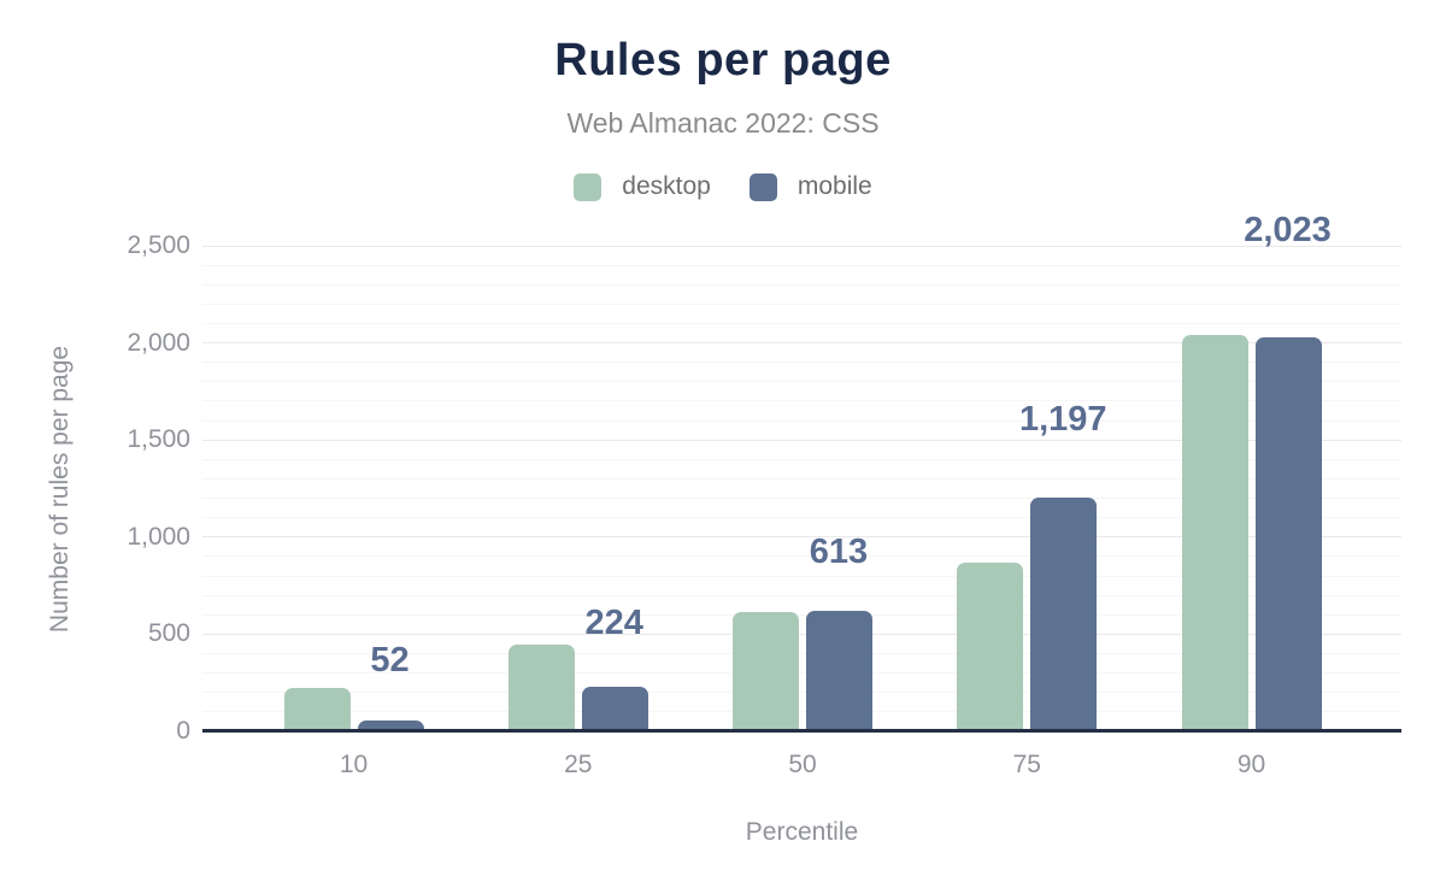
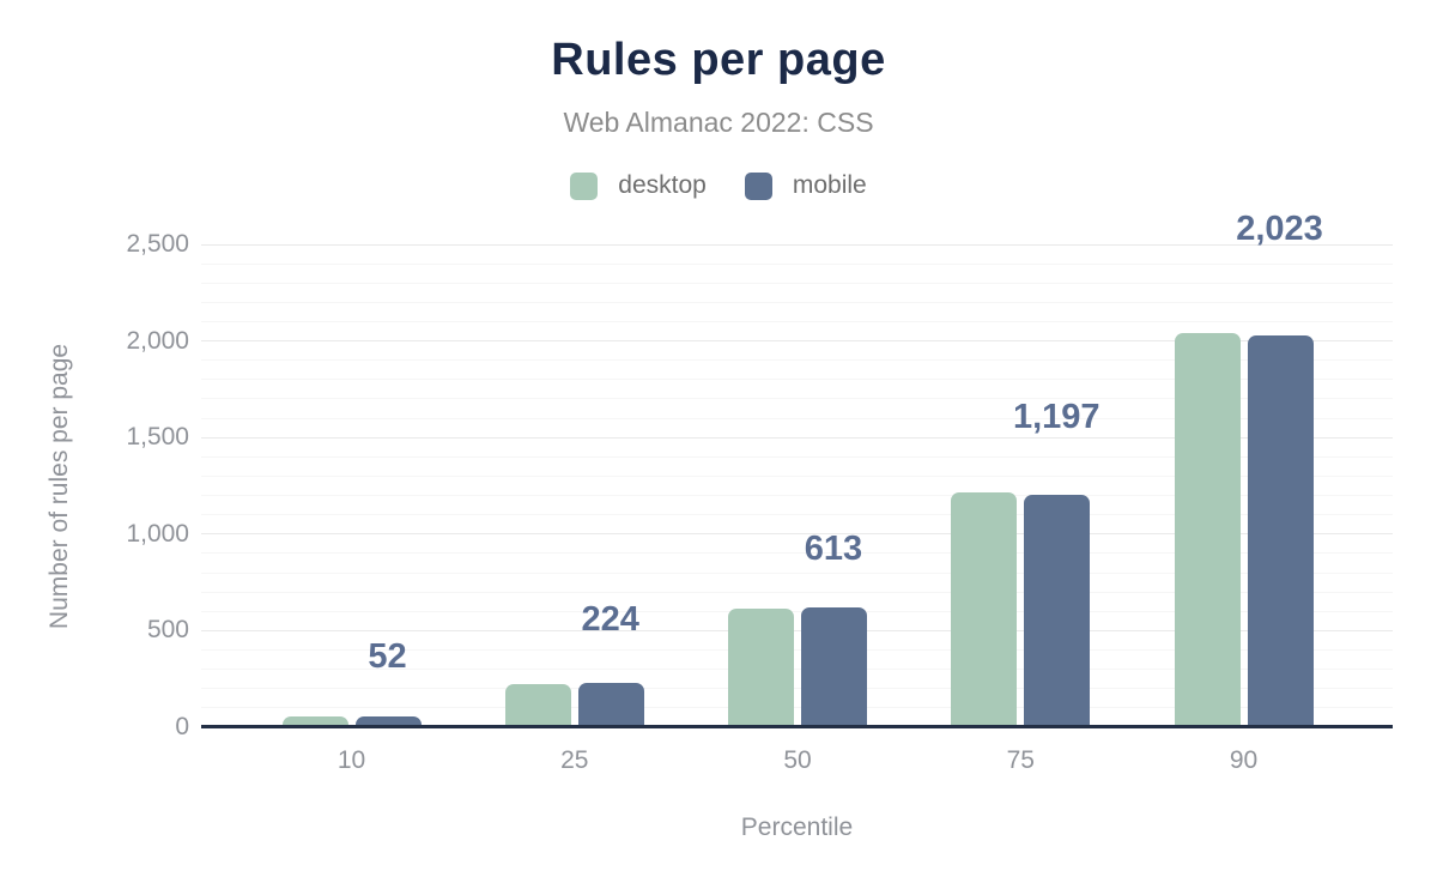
desktop/10: 220 -> 50
desktop/25: 440 -> 220
desktop/75: 860 -> 1210
